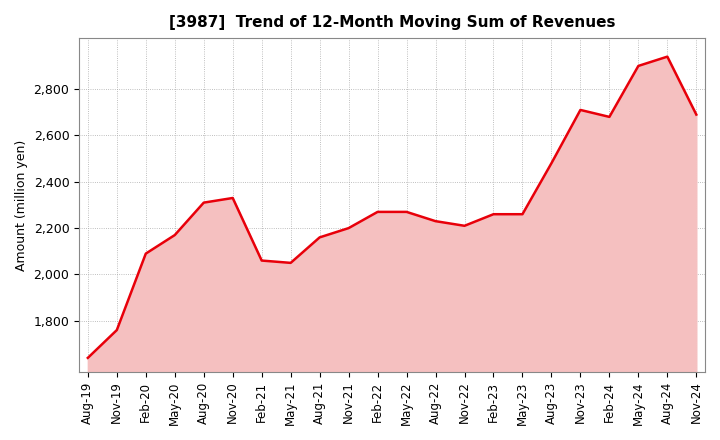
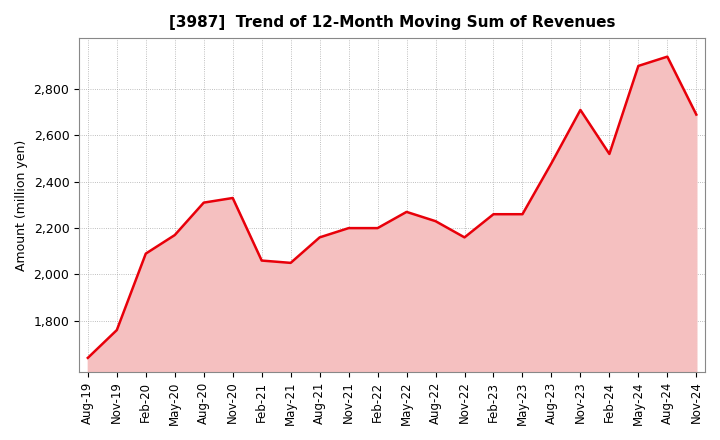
Feb-22: 2,270 -> 2,200
Nov-22: 2,210 -> 2,160
Feb-24: 2,680 -> 2,520
